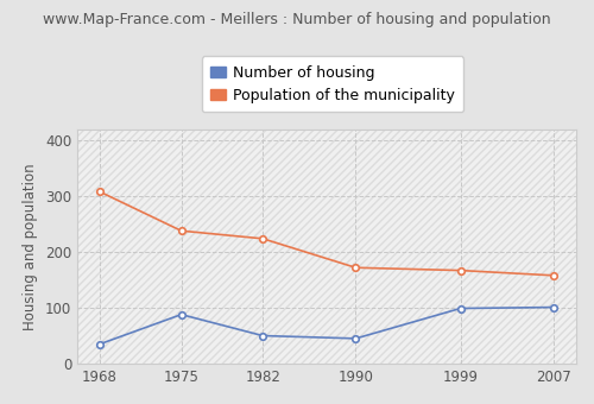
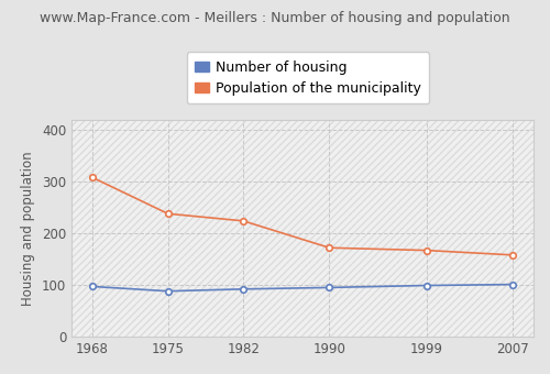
Number of housing/1968: 35 -> 97
Number of housing/1982: 50 -> 92
Number of housing/1990: 45 -> 95
